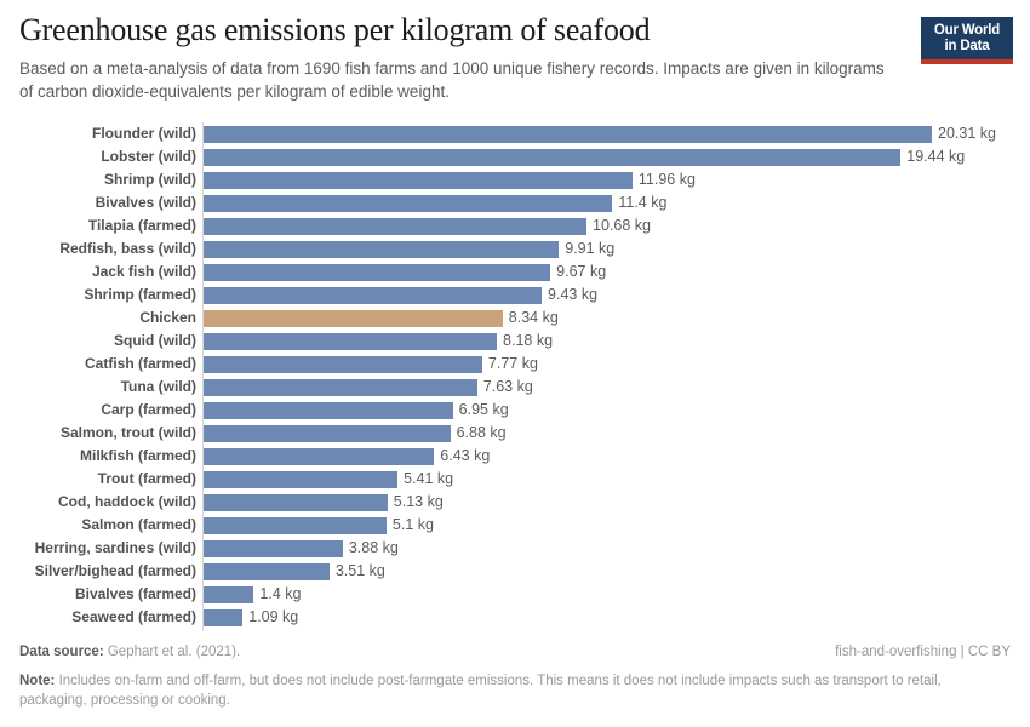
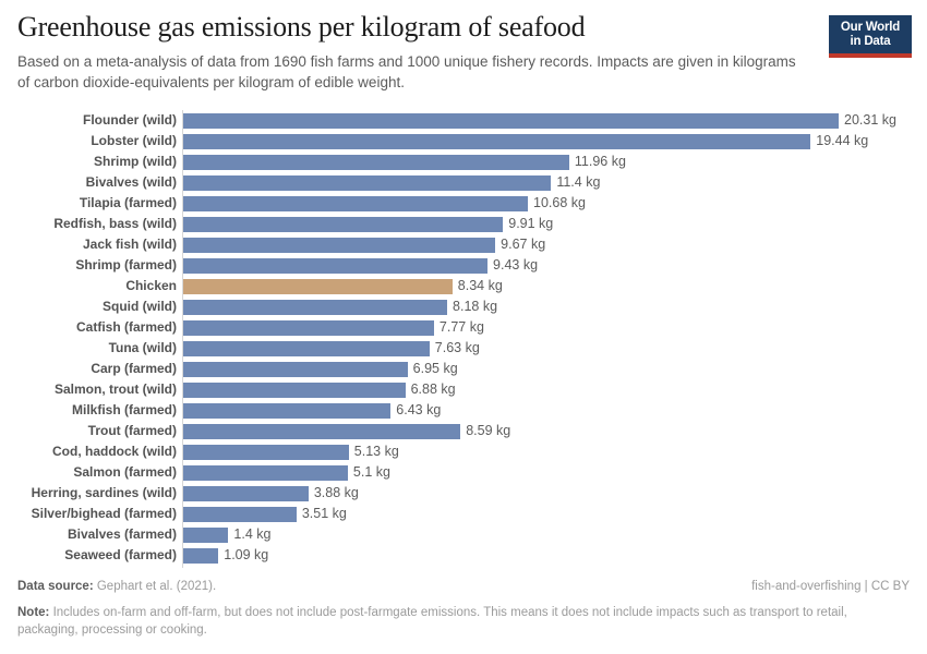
Trout (farmed): 5.41 -> 8.59
